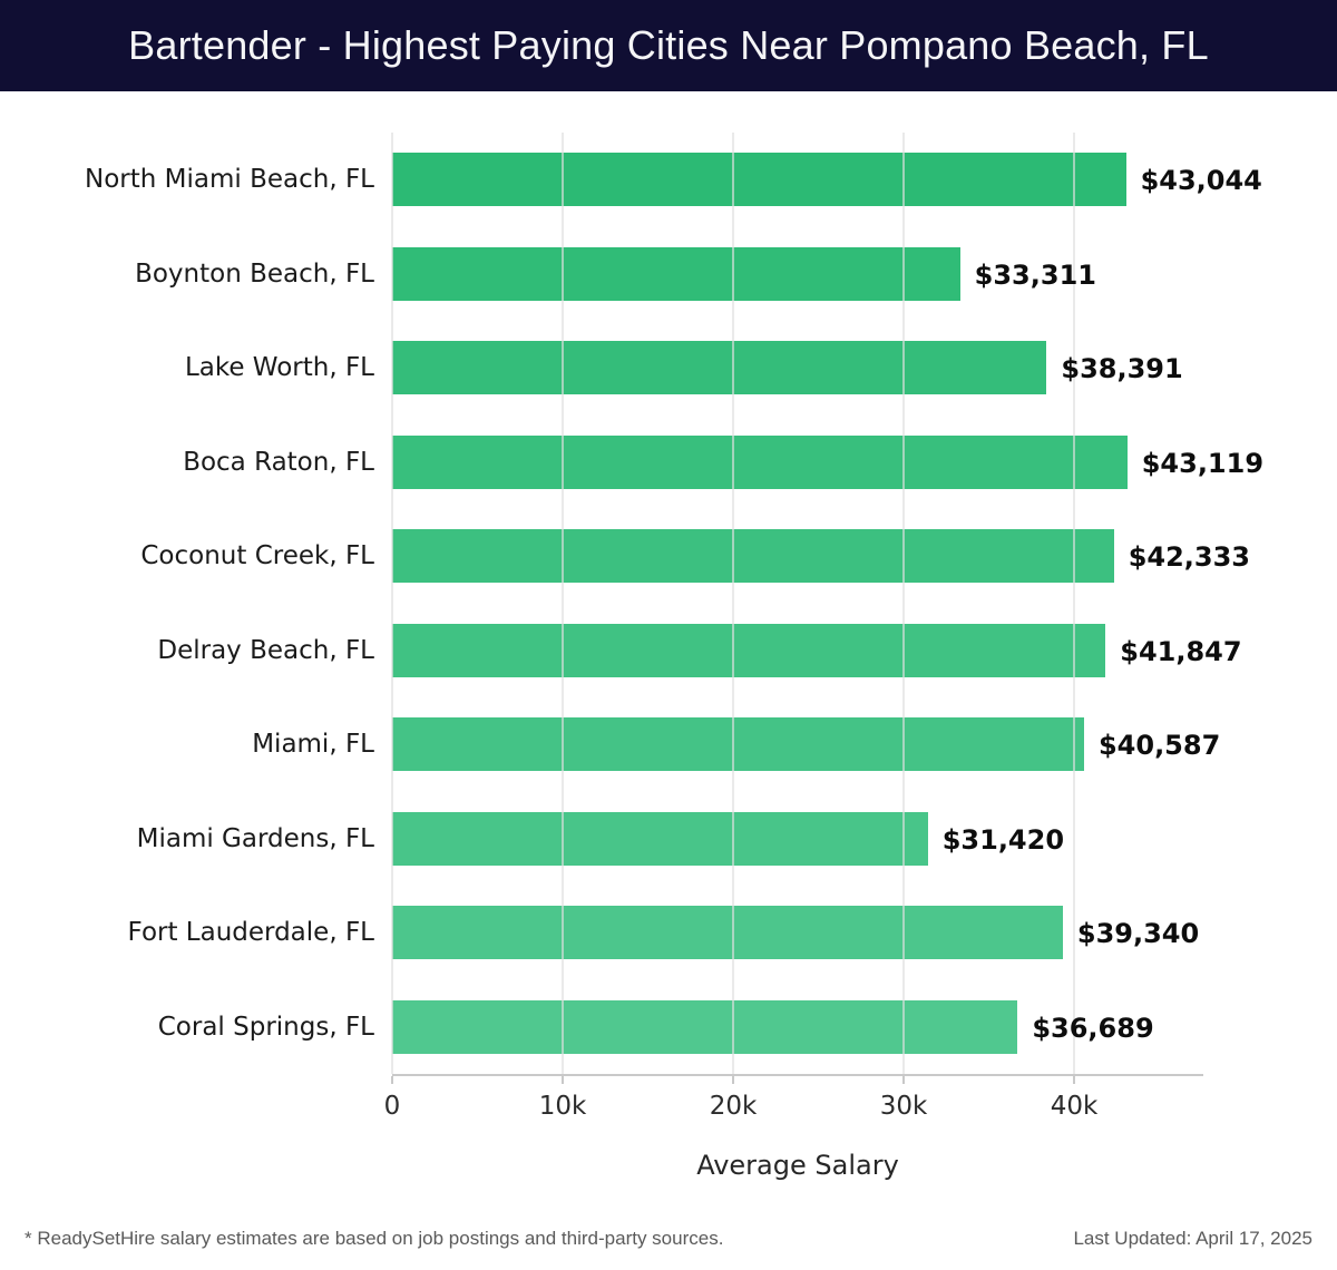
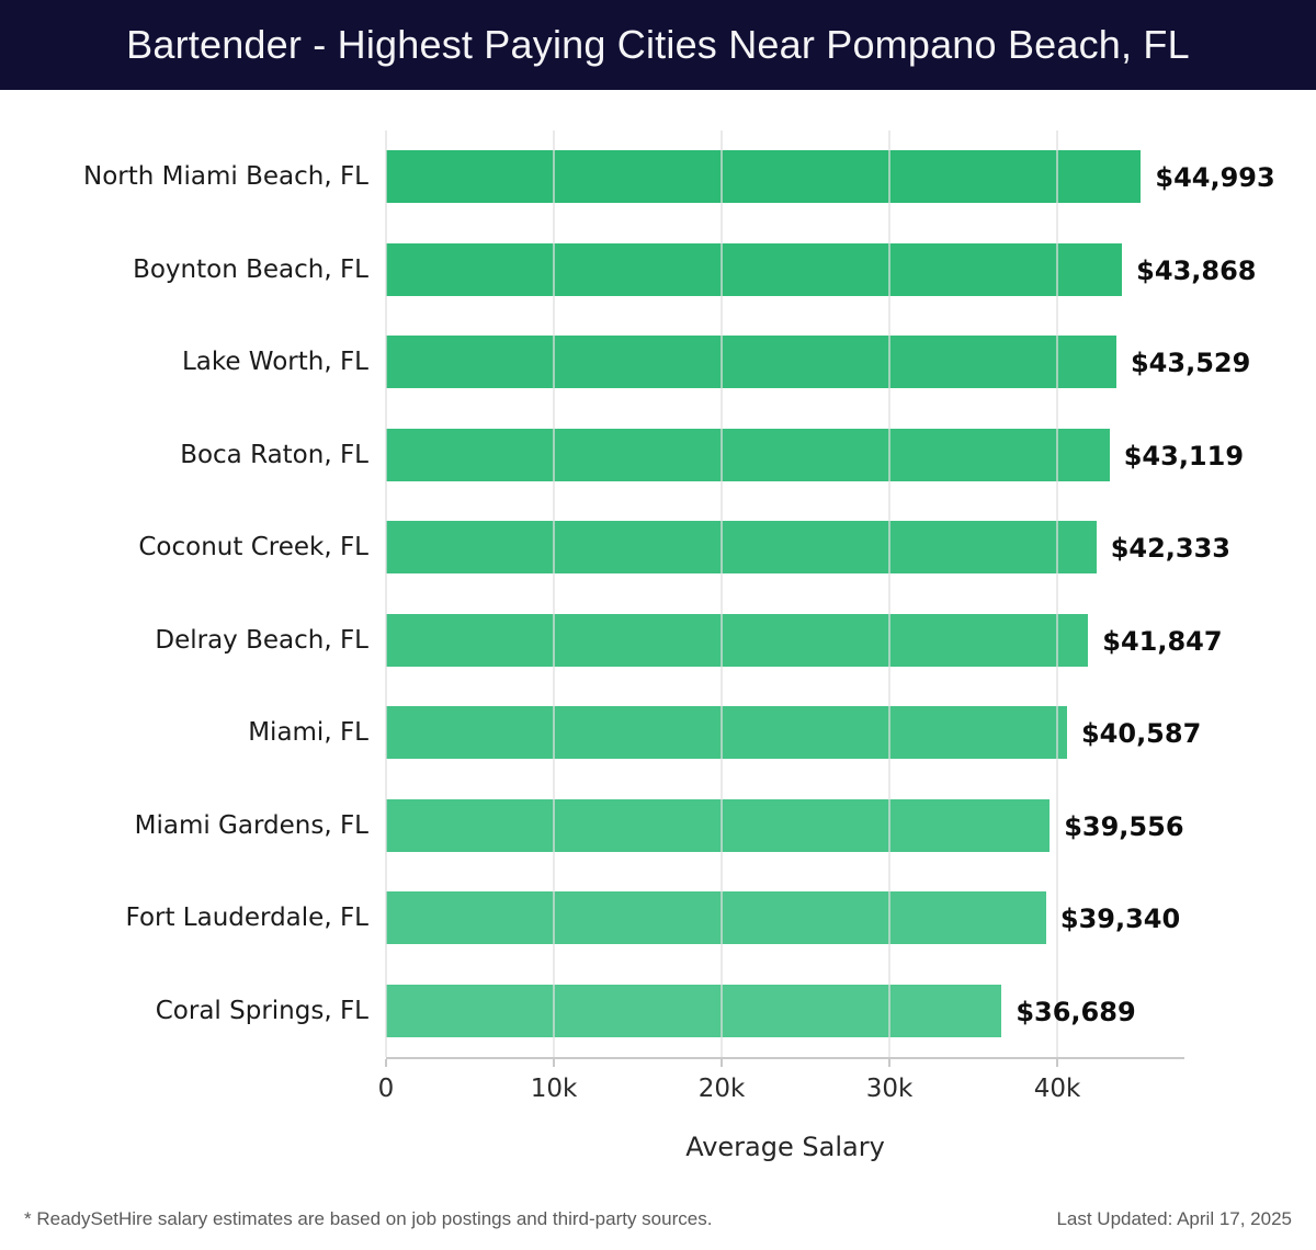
North Miami Beach, FL: $43,044 -> $44,993
Boynton Beach, FL: $33,311 -> $43,868
Lake Worth, FL: $38,391 -> $43,529
Miami Gardens, FL: $31,420 -> $39,556
